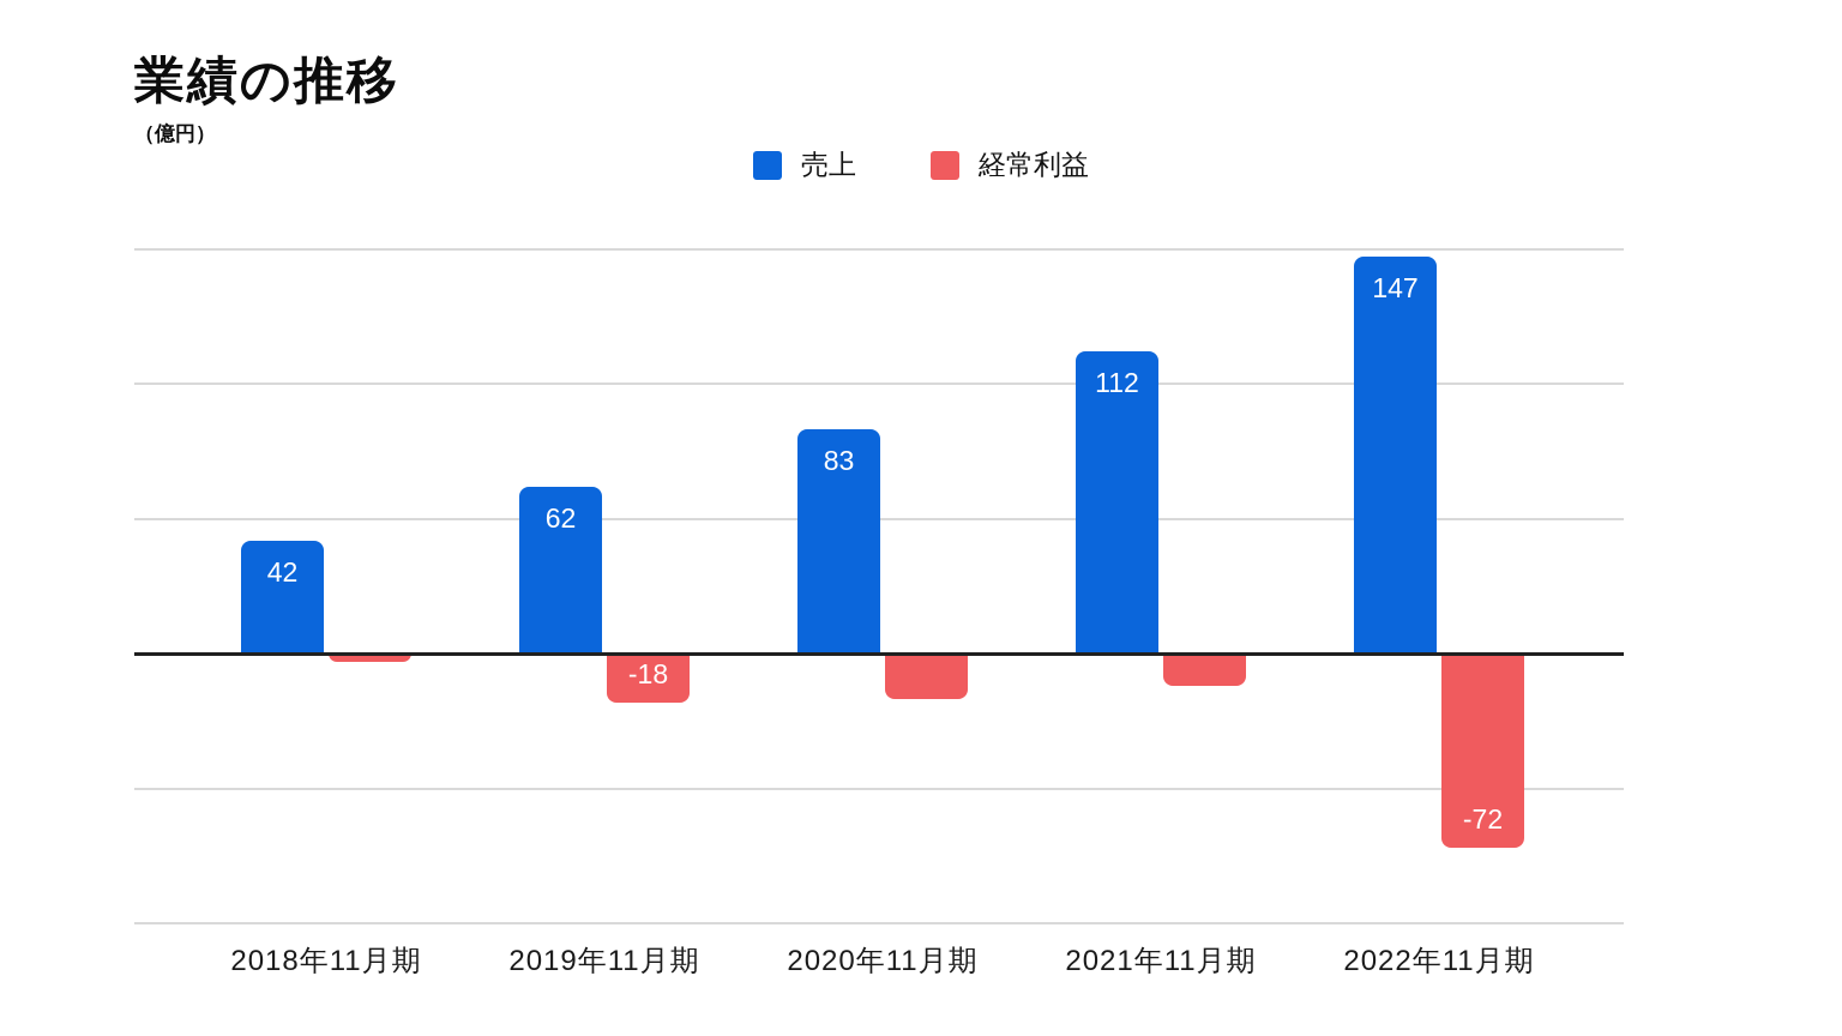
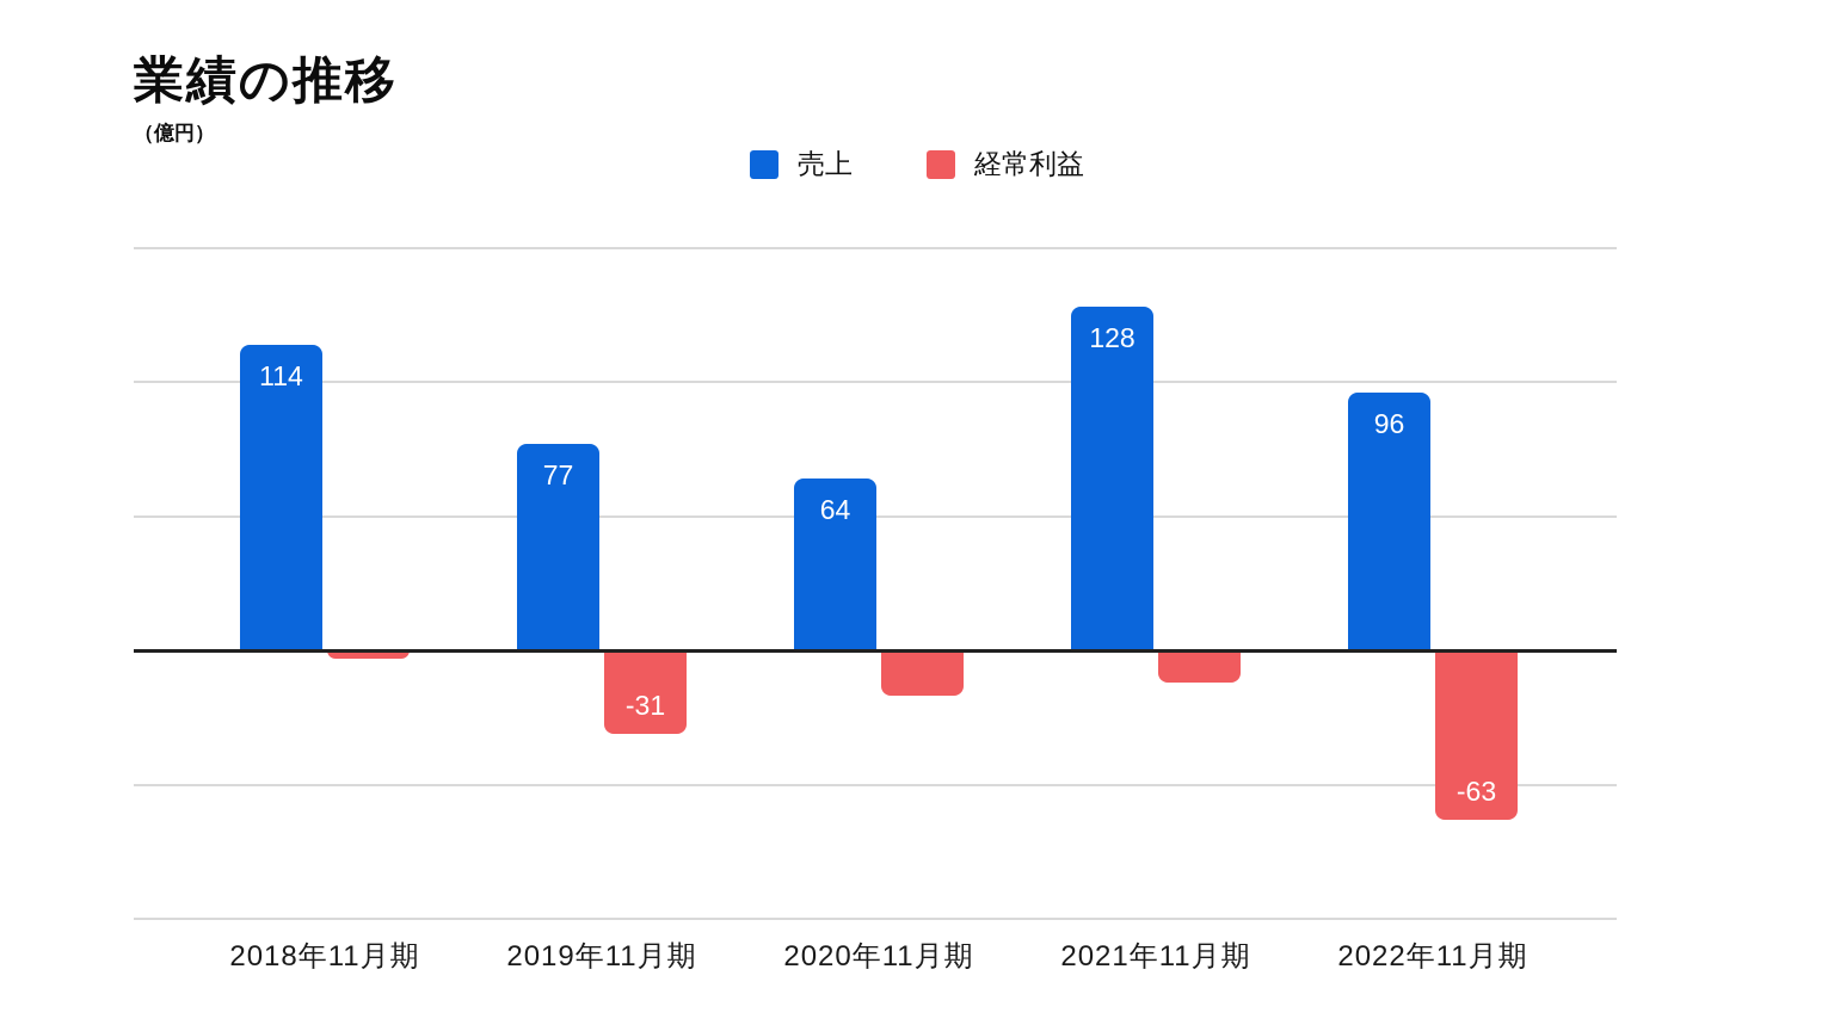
売上/2018年11月期: 42 -> 114
売上/2019年11月期: 62 -> 77
経常利益/2019年11月期: -18 -> -31
売上/2020年11月期: 83 -> 64
売上/2021年11月期: 112 -> 128
売上/2022年11月期: 147 -> 96
経常利益/2022年11月期: -72 -> -63
